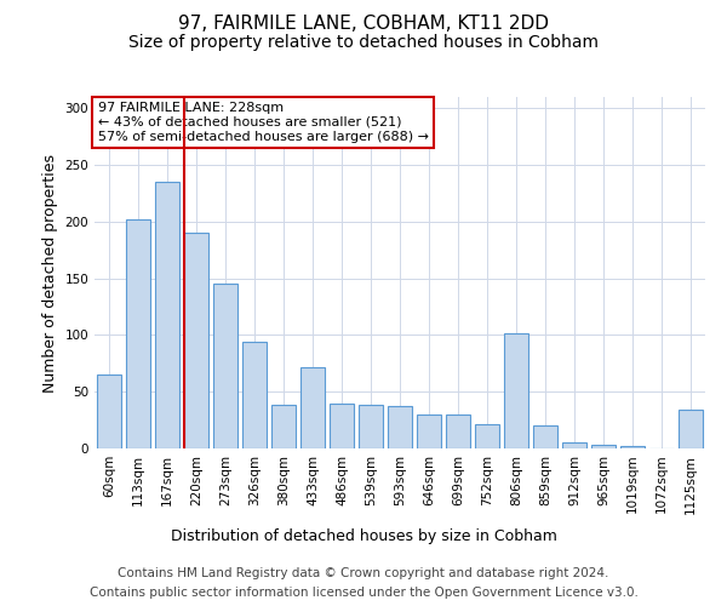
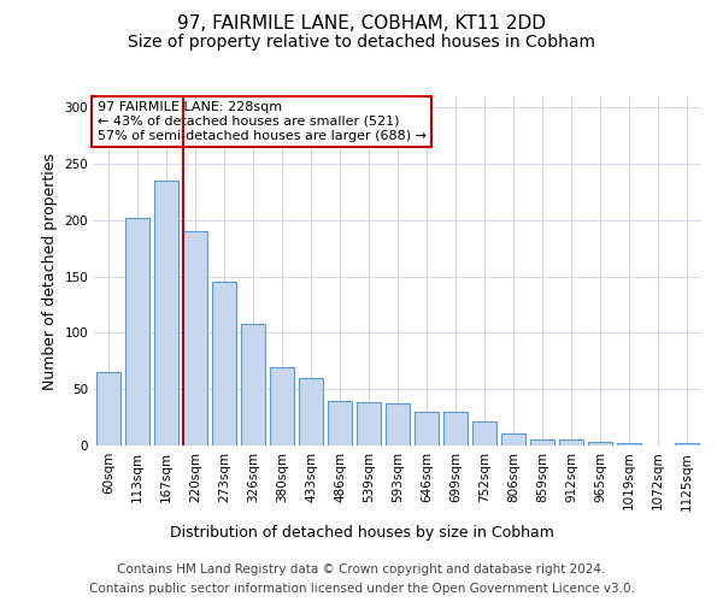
326sqm: 94 -> 108
380sqm: 38 -> 69
433sqm: 72 -> 60
806sqm: 102 -> 11
859sqm: 20 -> 5
1125sqm: 34 -> 2
